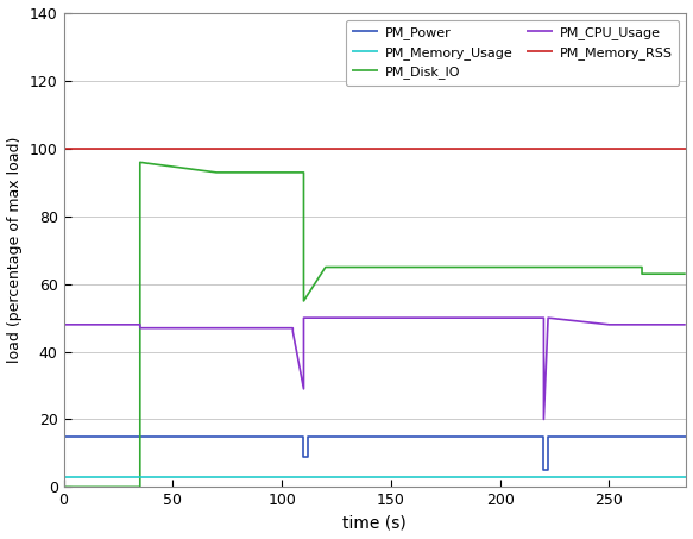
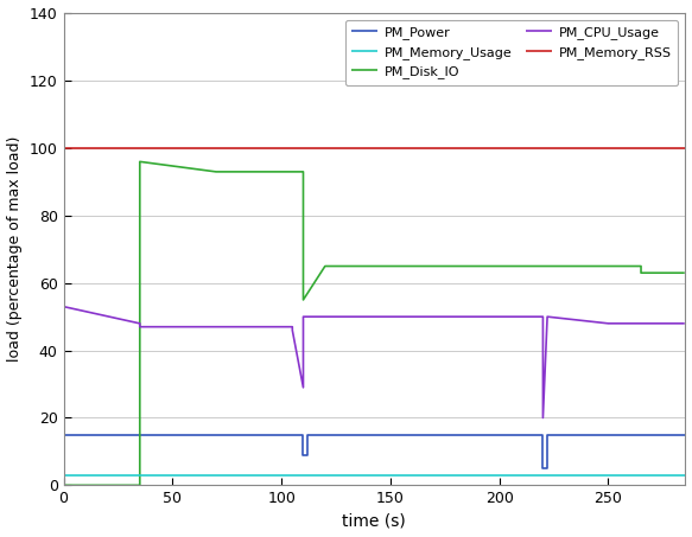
PM_CPU_Usage/0: 48 -> 53
